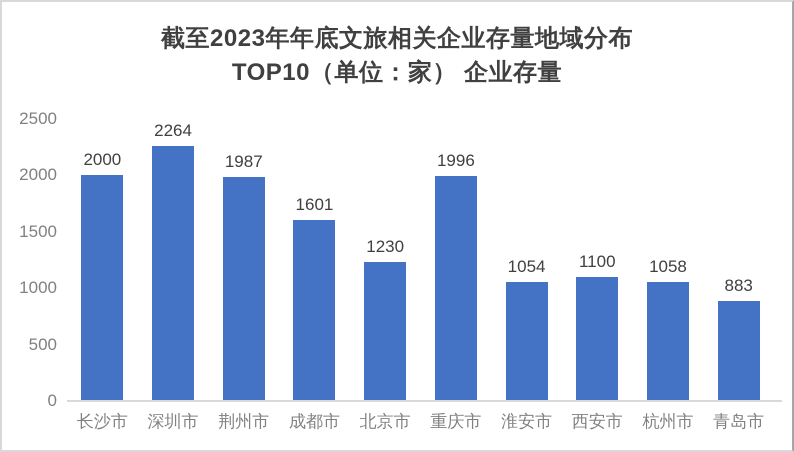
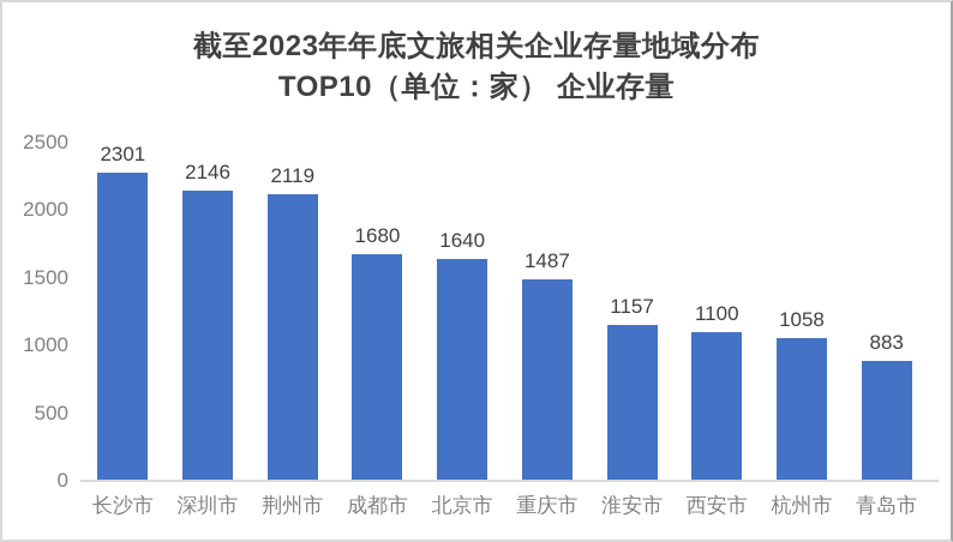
长沙市: 2000 -> 2301
深圳市: 2264 -> 2146
荆州市: 1987 -> 2119
成都市: 1601 -> 1680
北京市: 1230 -> 1640
重庆市: 1996 -> 1487
淮安市: 1054 -> 1157
